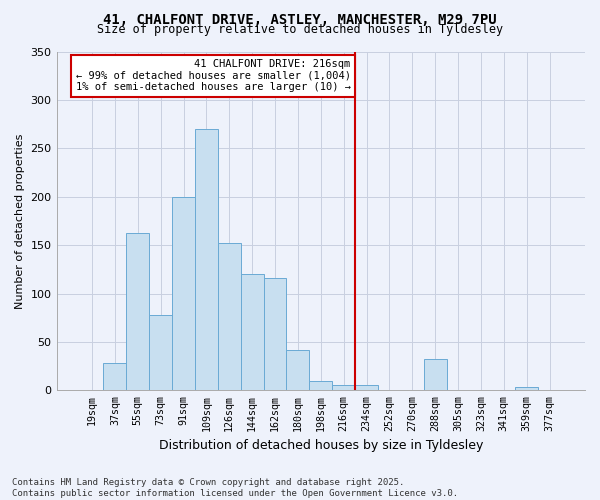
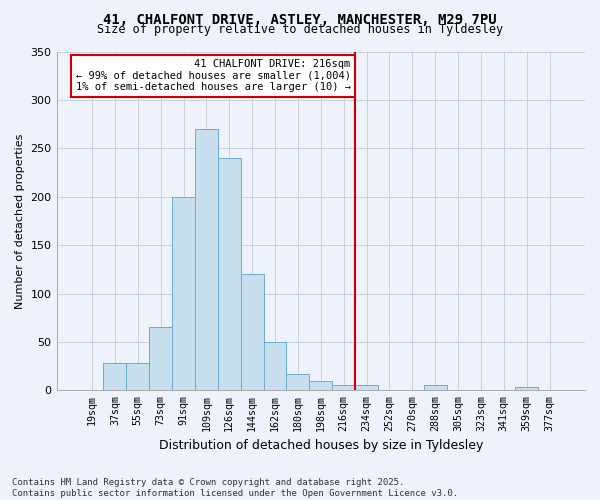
55sqm: 162 -> 28
73sqm: 78 -> 65
126sqm: 152 -> 240
162sqm: 116 -> 50
180sqm: 42 -> 17
288sqm: 32 -> 5
